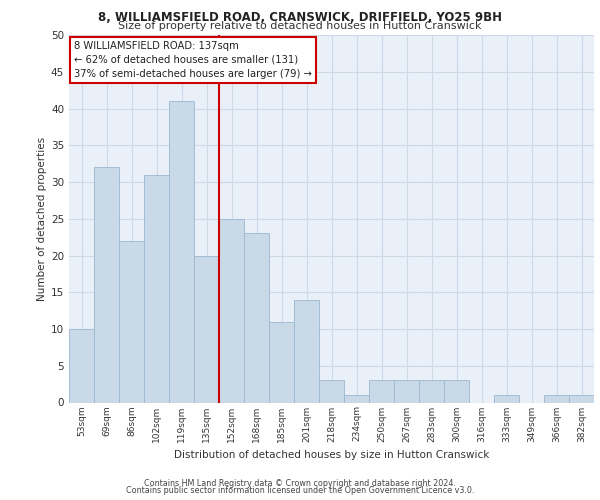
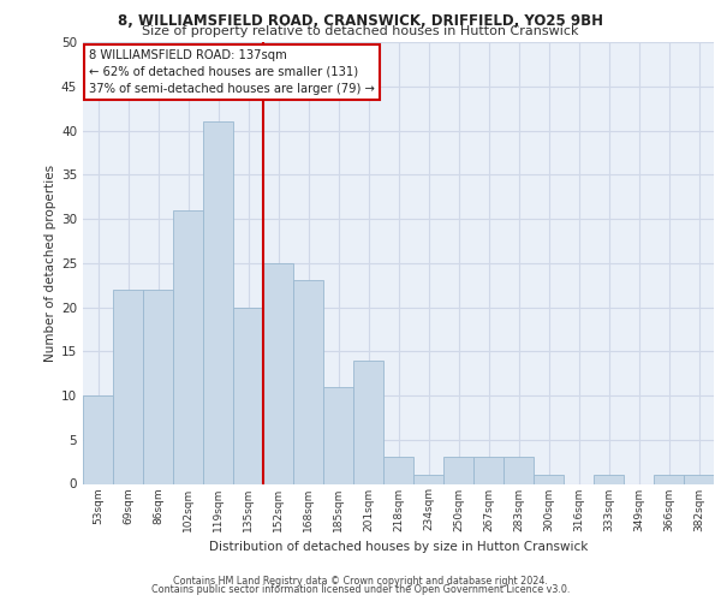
69sqm: 32 -> 22
300sqm: 3 -> 1
